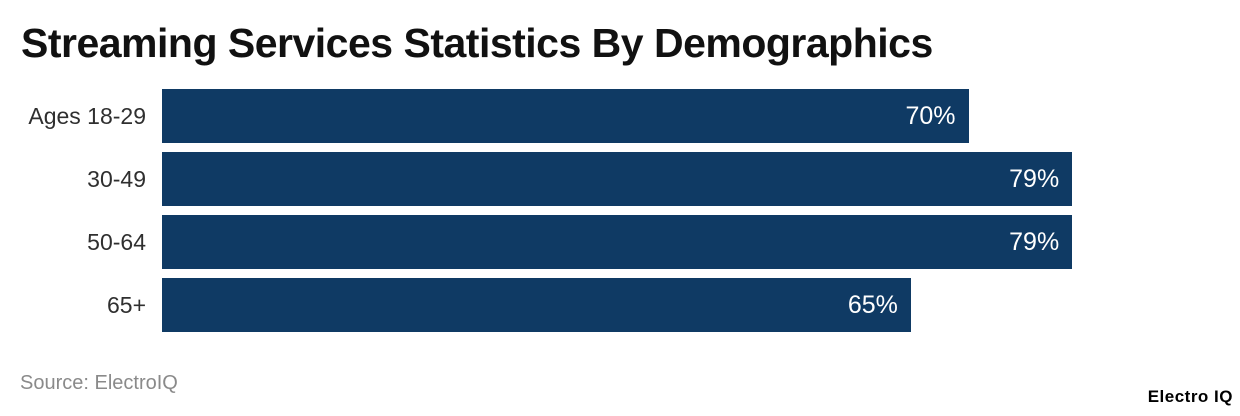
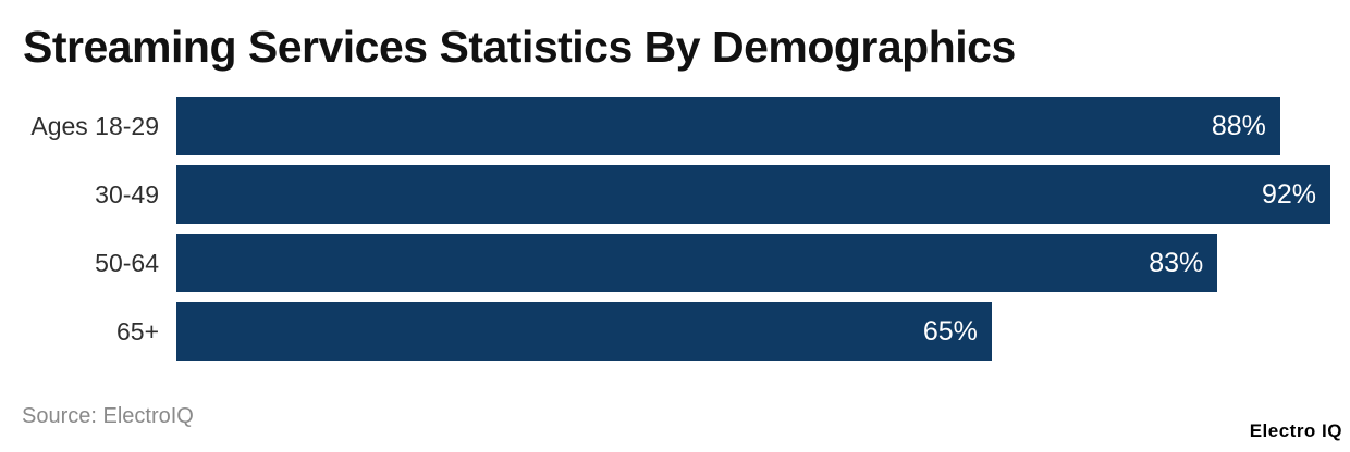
Ages 18-29: 70% -> 88%
30-49: 79% -> 92%
50-64: 79% -> 83%
